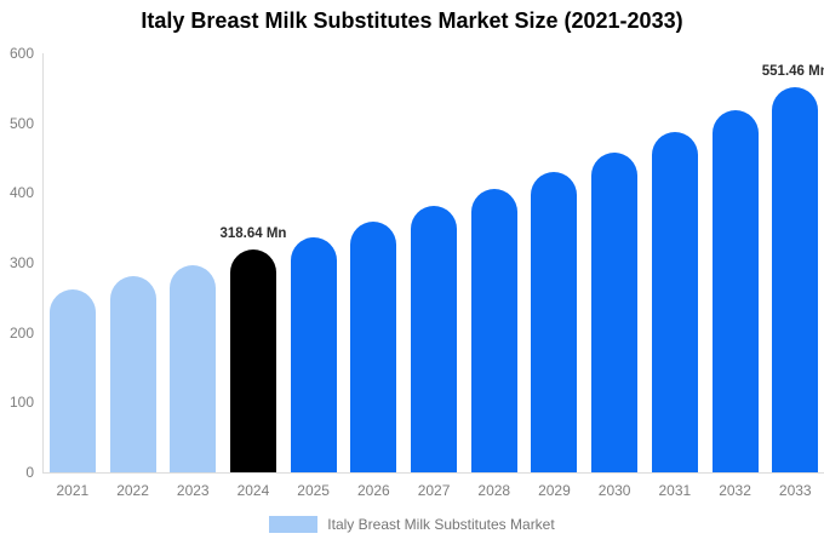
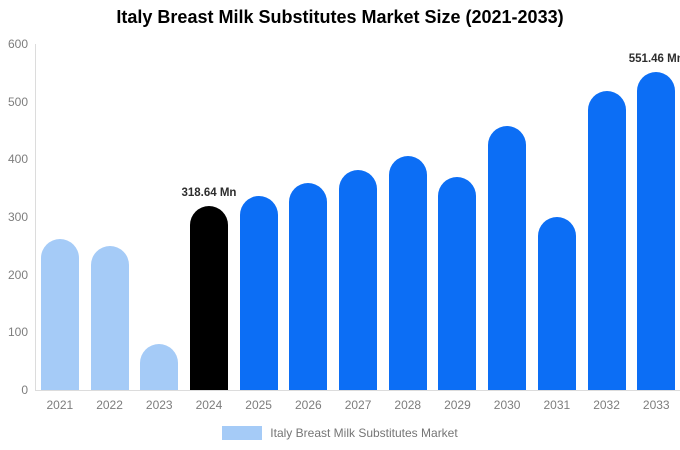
2022: 280 -> 250
2023: 300 -> 80
2029: 430 -> 370
2031: 490 -> 300
